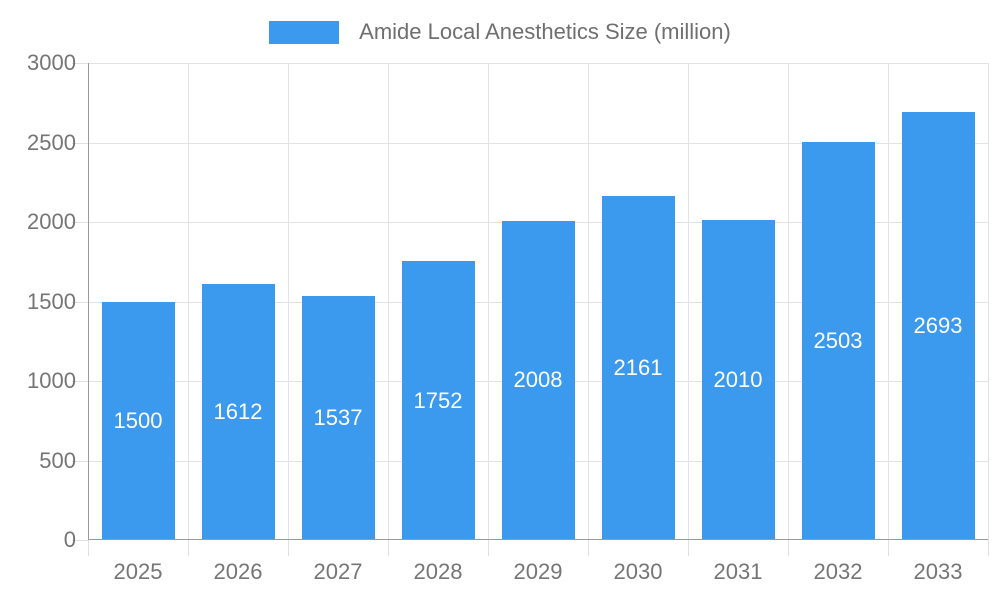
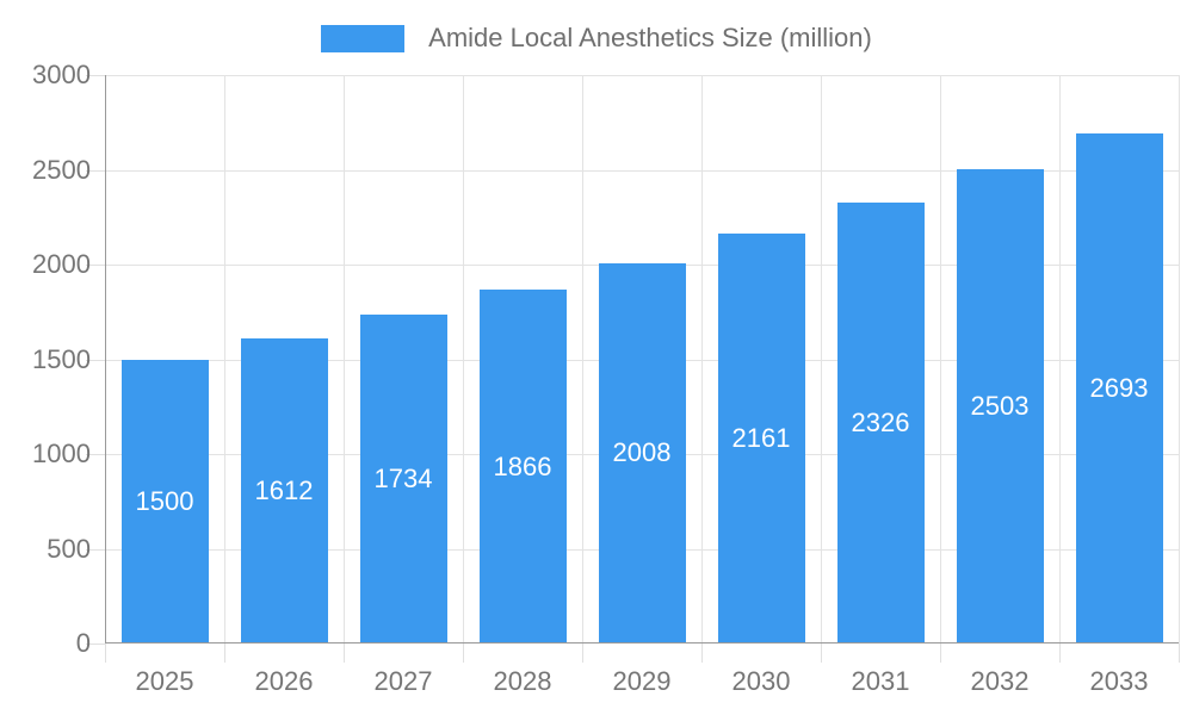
2027: 1537 -> 1734
2028: 1752 -> 1866
2031: 2010 -> 2326
